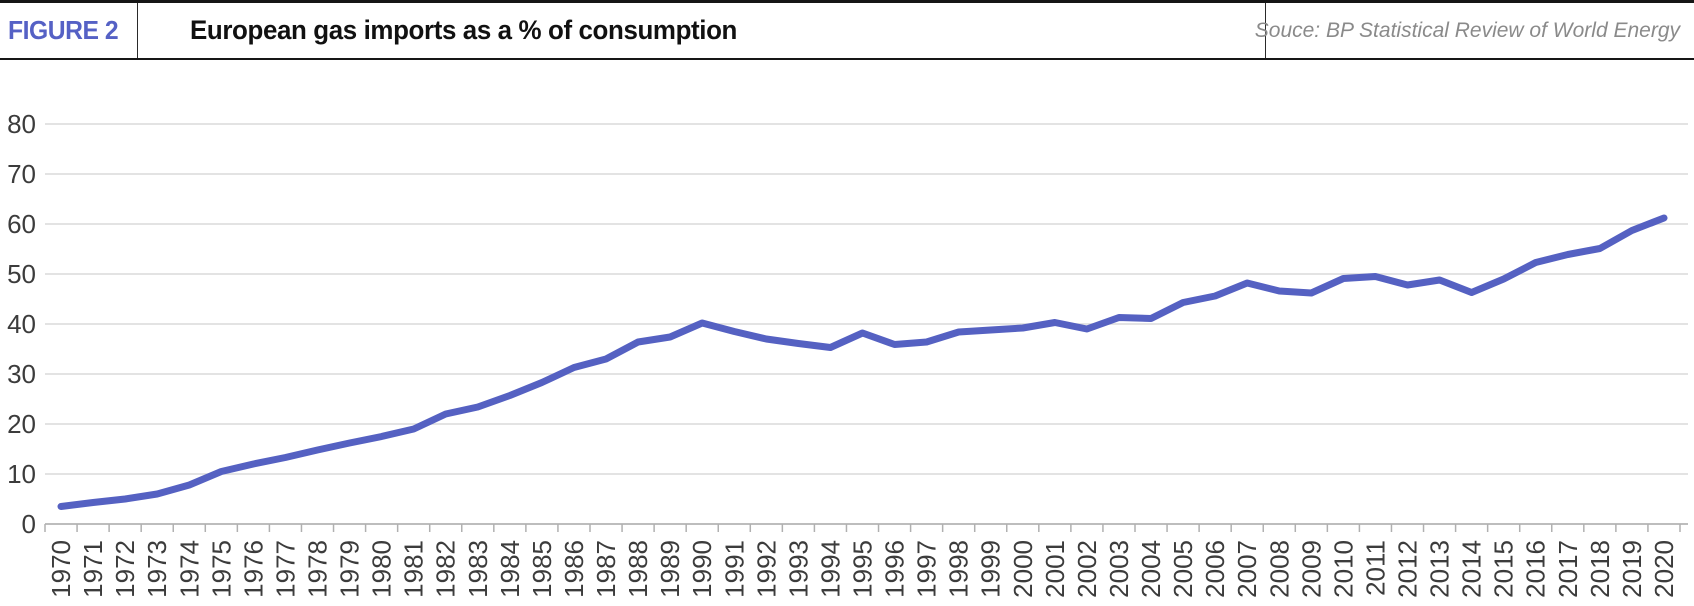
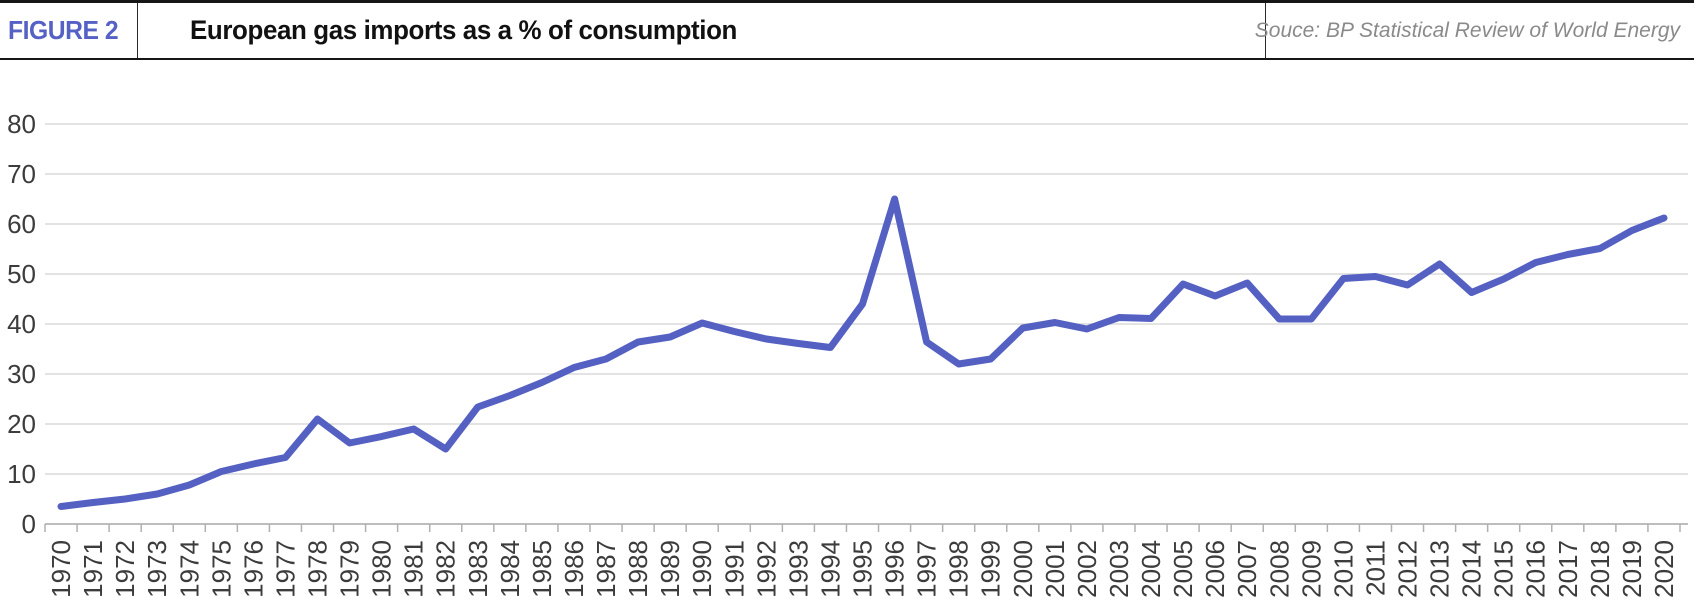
1978: 15 -> 21
1982: 22 -> 15
1995: 38 -> 44
1996: 36 -> 65
1998: 38 -> 32
1999: 39 -> 33
2005: 44 -> 48
2008: 47 -> 41
2009: 46 -> 41
2013: 49 -> 52
